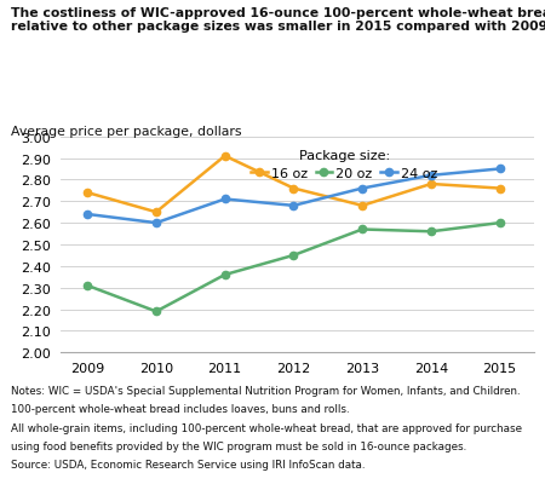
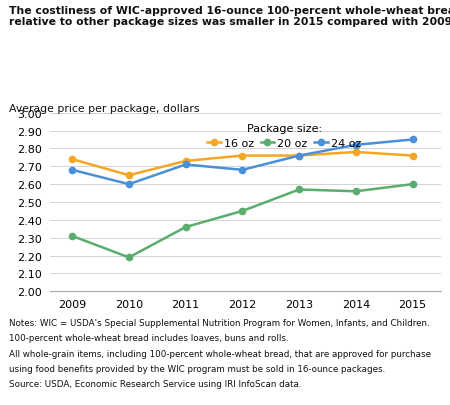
24 oz/2009: 2.64 -> 2.68
16 oz/2011: 2.91 -> 2.73
16 oz/2013: 2.68 -> 2.76
